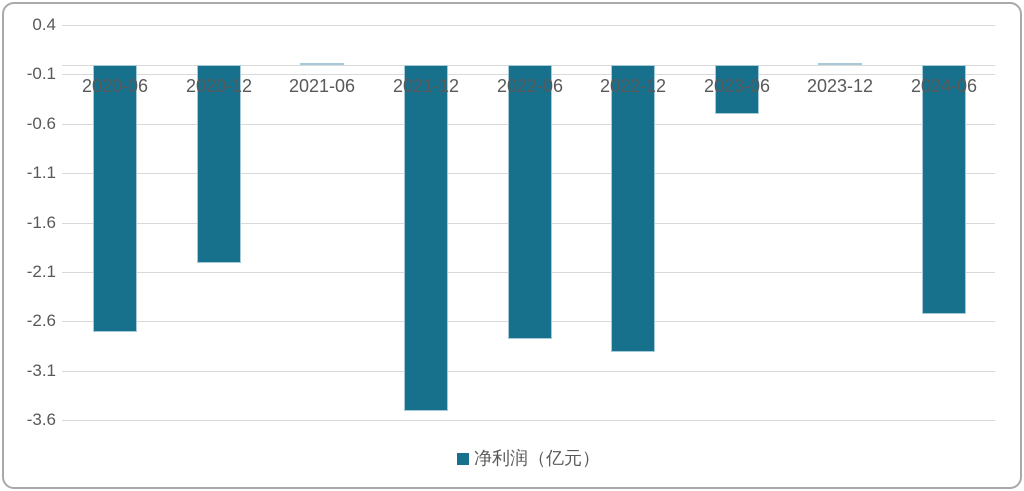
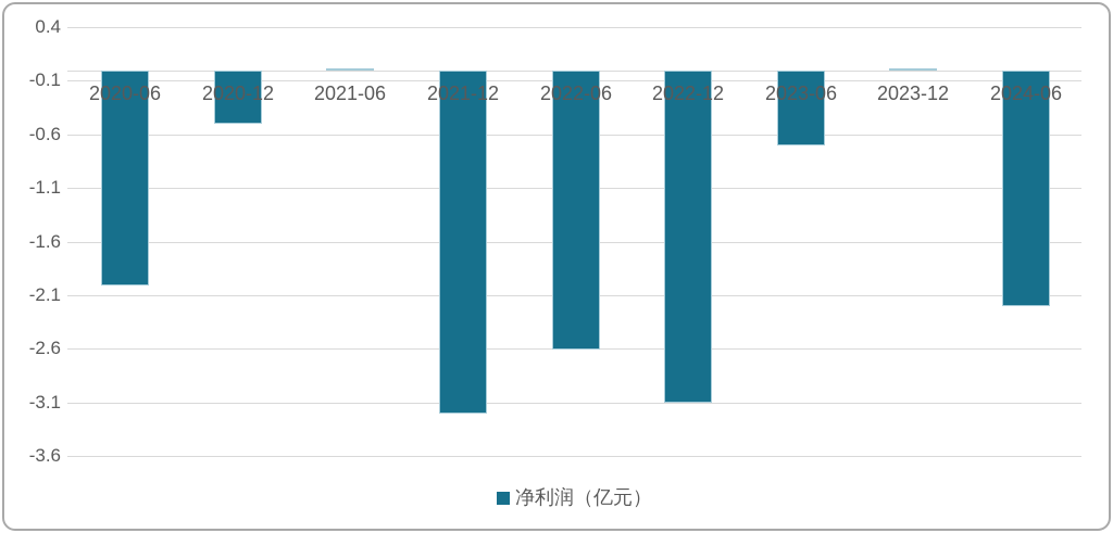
2020-06: -2.7 -> -2.0
2020-12: -2.0 -> -0.5
2021-12: -3.5 -> -3.2
2022-06: -2.8 -> -2.6
2022-12: -2.9 -> -3.1
2023-06: -0.5 -> -0.7
2024-06: -2.5 -> -2.2
